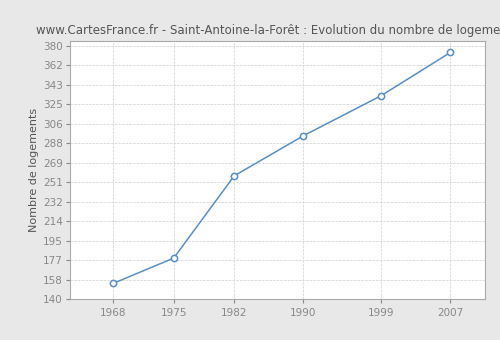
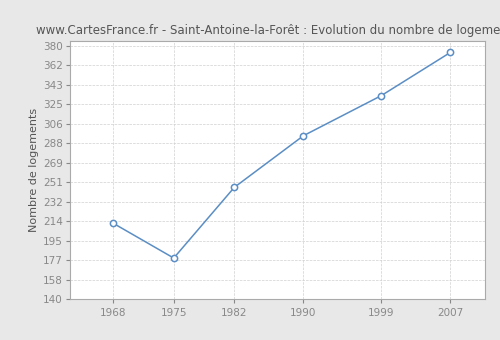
1968: 155 -> 212
1982: 257 -> 246
